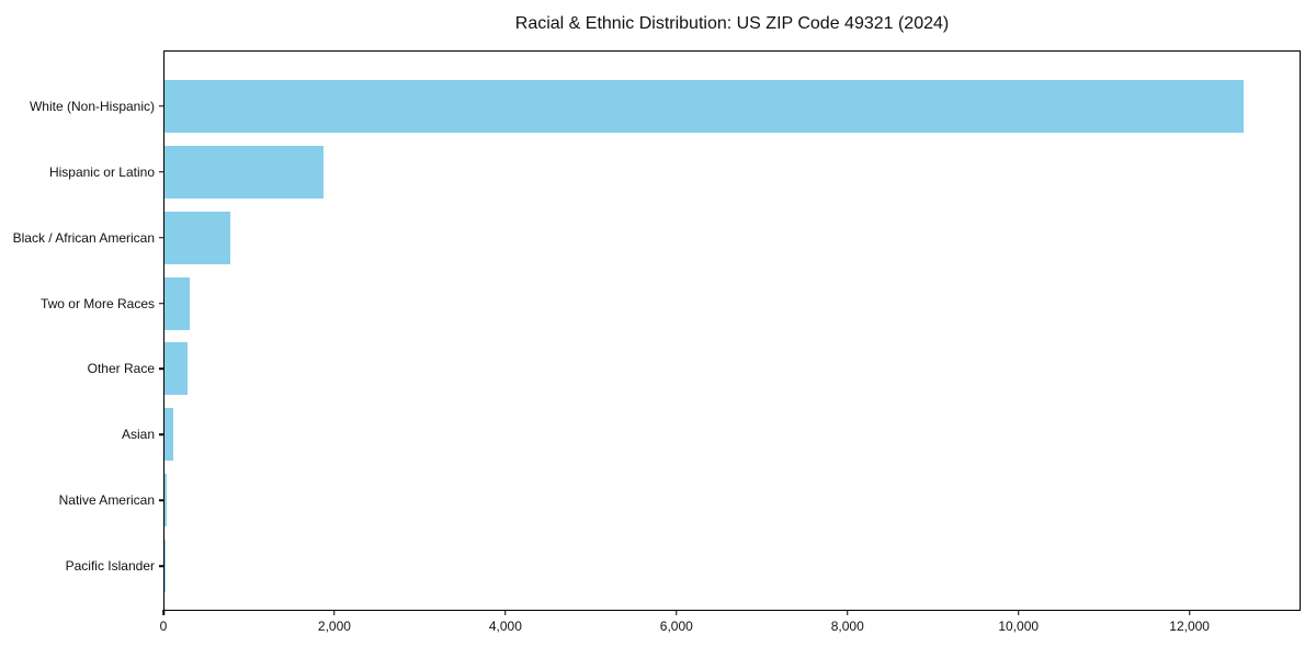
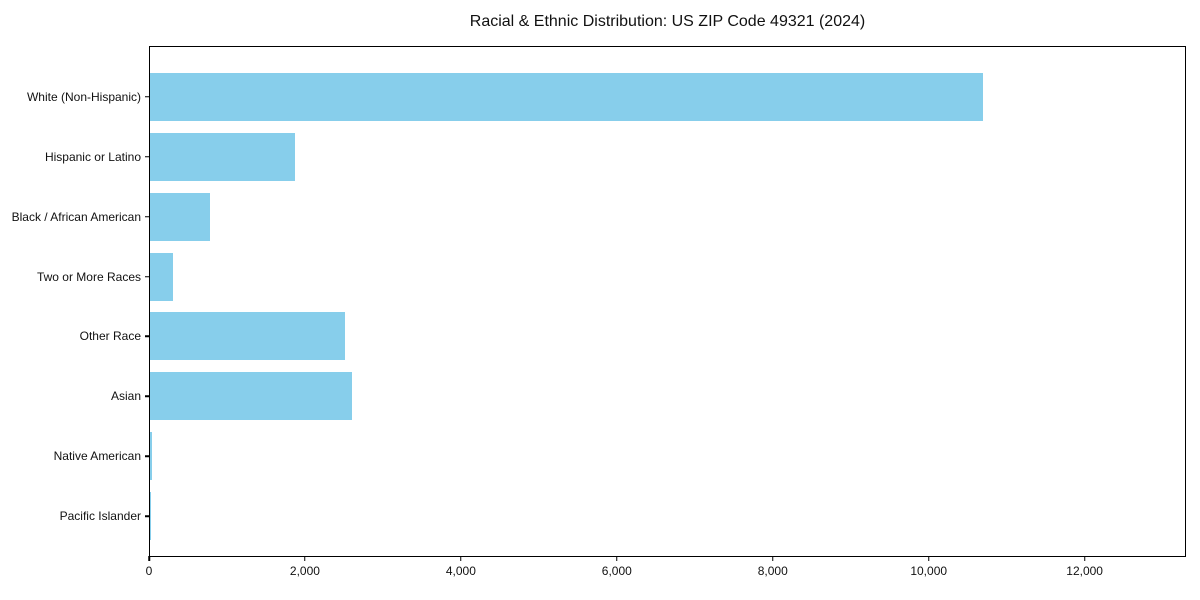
White (Non-Hispanic): 12600 -> 10700
Other Race: 300 -> 2500
Asian: 100 -> 2600
